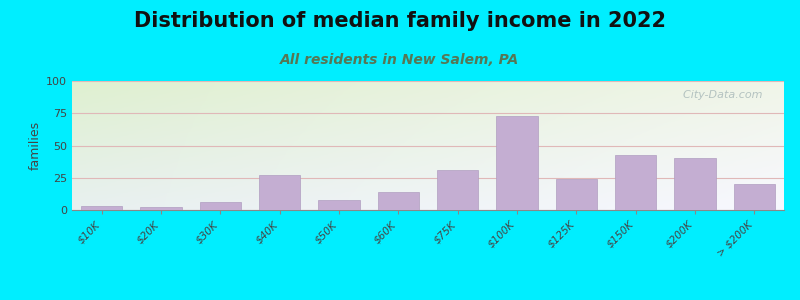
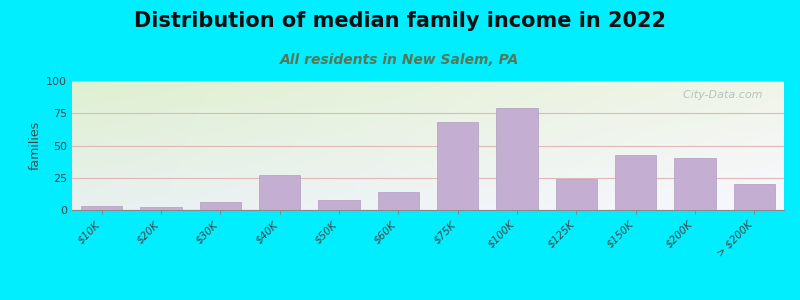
$75K: 31 -> 68
$100K: 73 -> 79
